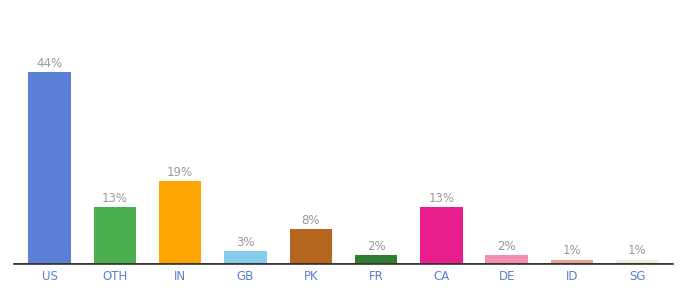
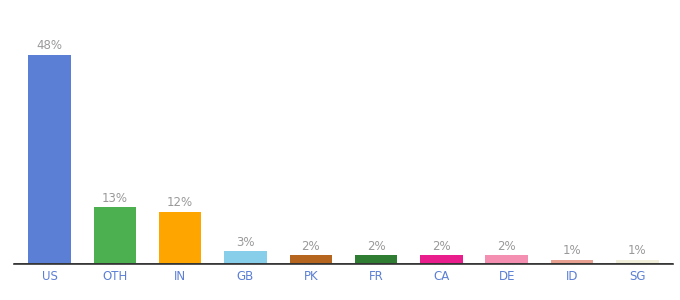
US: 44% -> 48%
IN: 19% -> 12%
PK: 8% -> 2%
CA: 13% -> 2%
